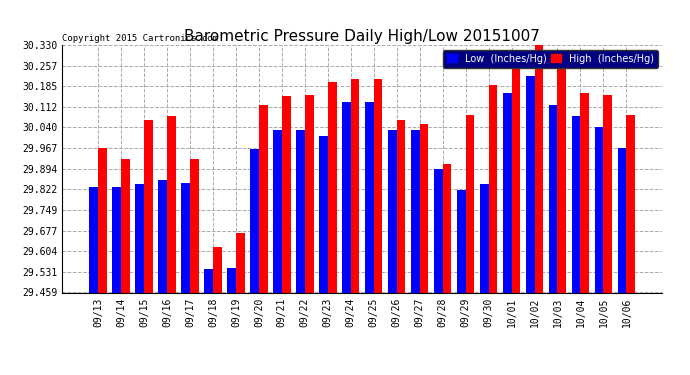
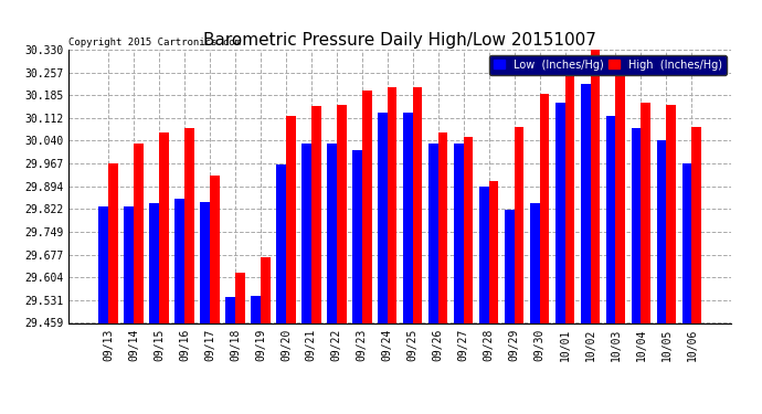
High (Inches/Hg)/09/14: 29.930 -> 30.030
